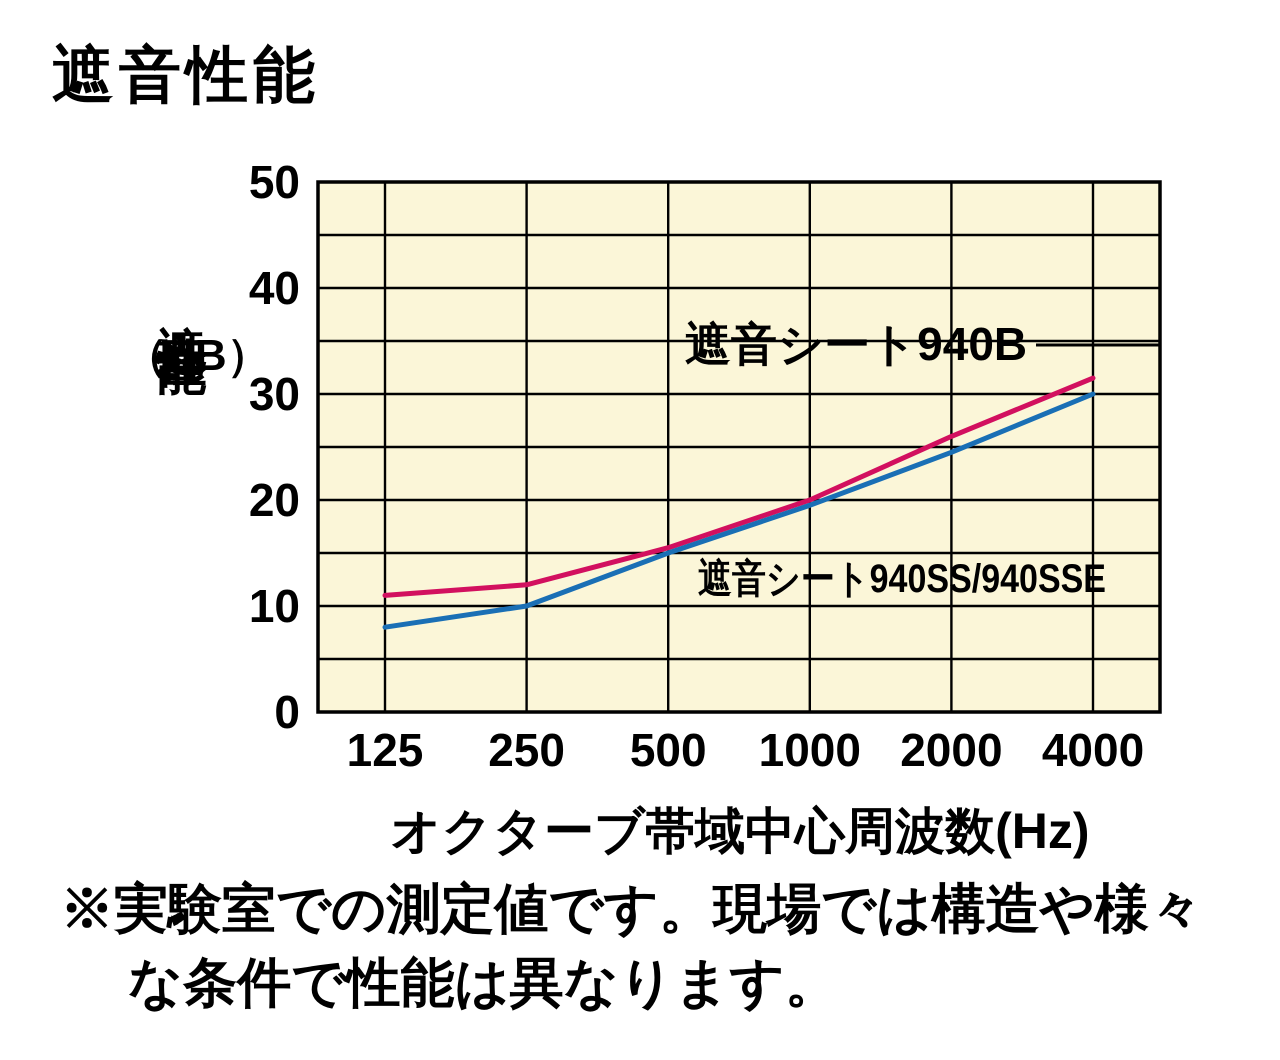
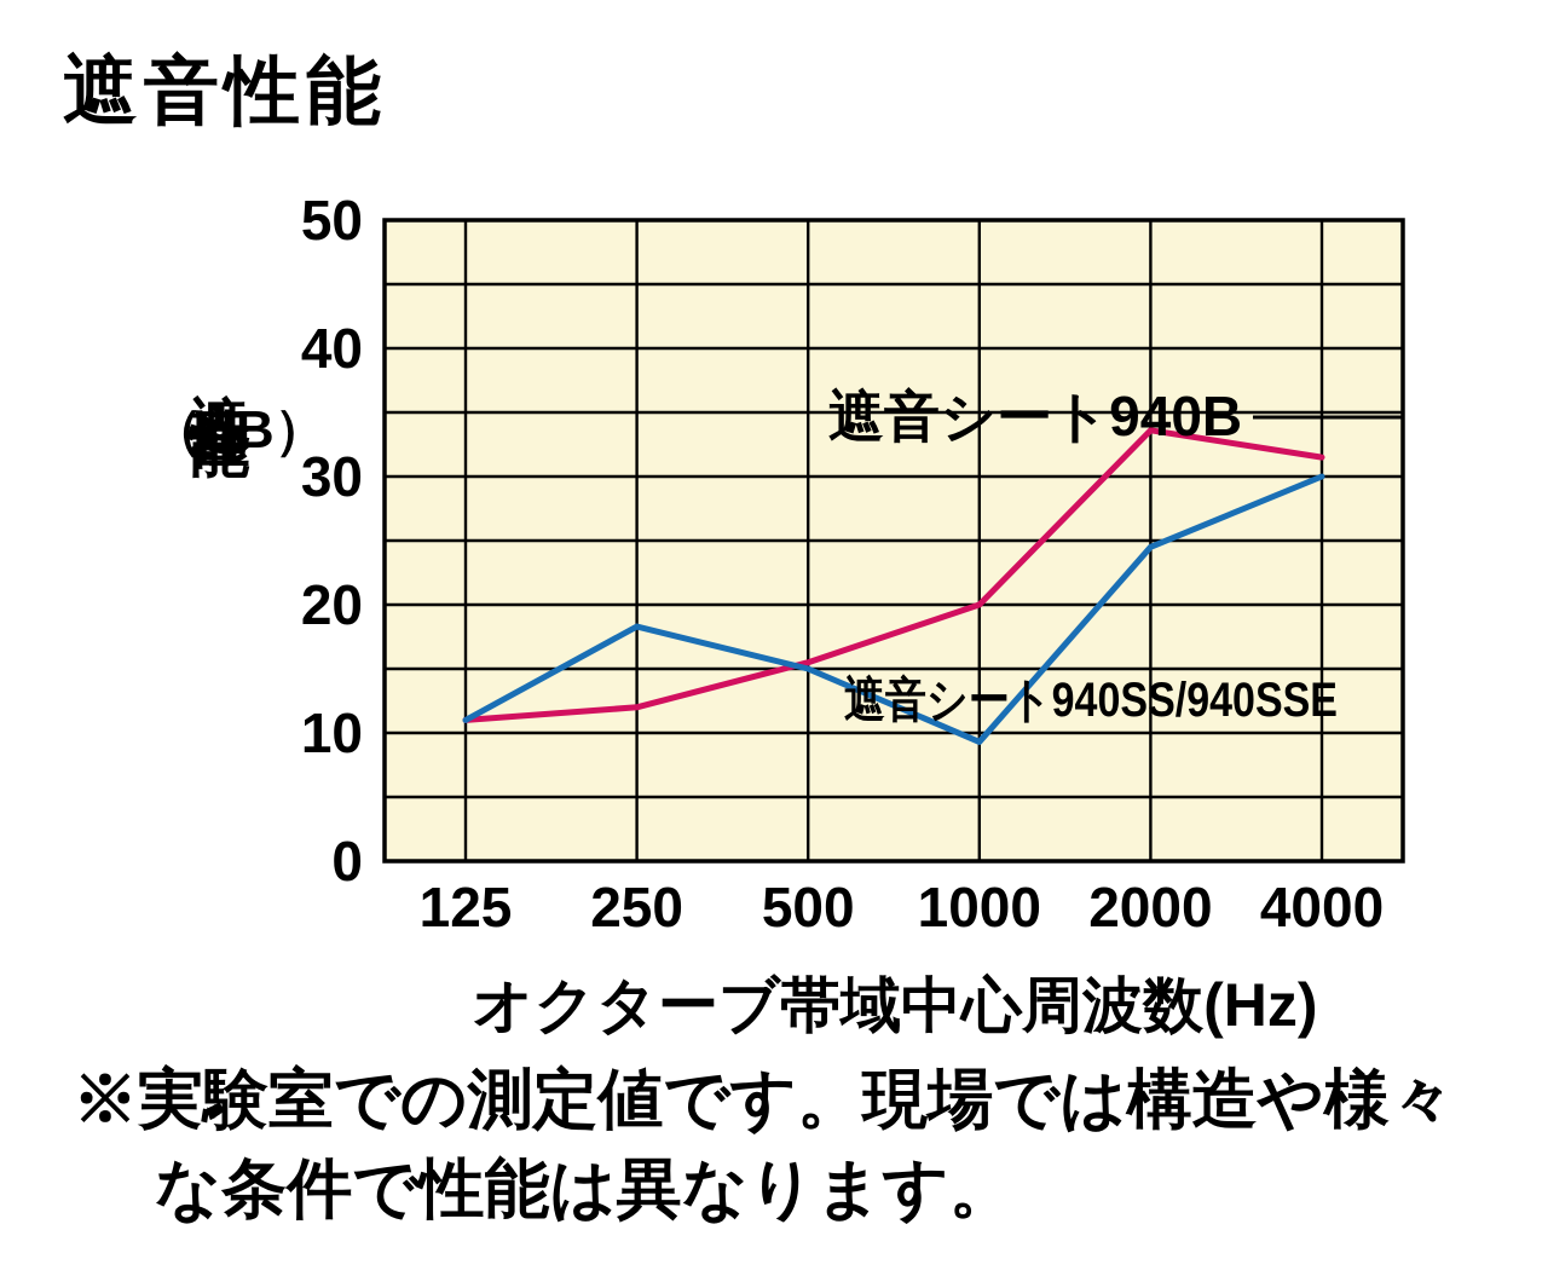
遮音シート940SS/940SSE/125: 8.0 -> 11.0
遮音シート940SS/940SSE/250: 10.0 -> 18.3
遮音シート940SS/940SSE/1000: 19.5 -> 9.3
遮音シート940B/2000: 26.0 -> 33.6
